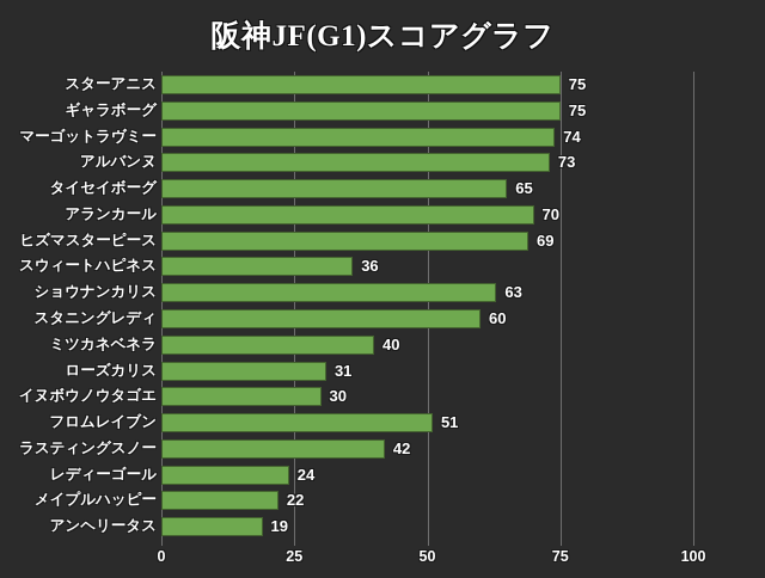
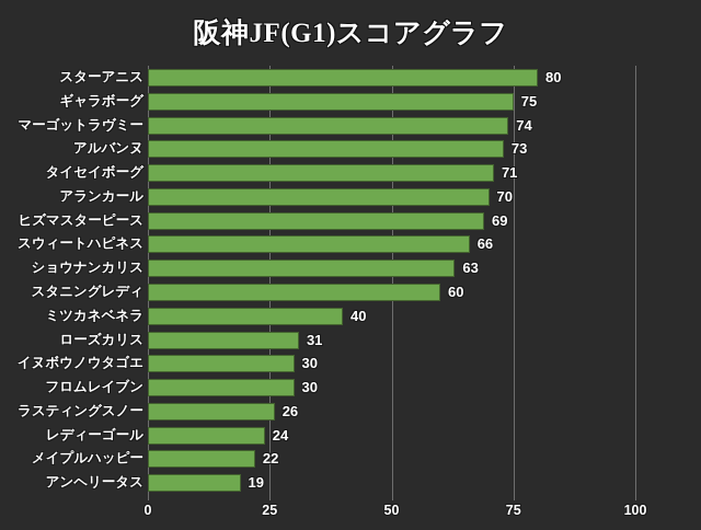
スターアニス: 75 -> 80
タイセイボーグ: 65 -> 71
スウィートハピネス: 36 -> 66
フロムレイブン: 51 -> 30
ラスティングスノー: 42 -> 26
